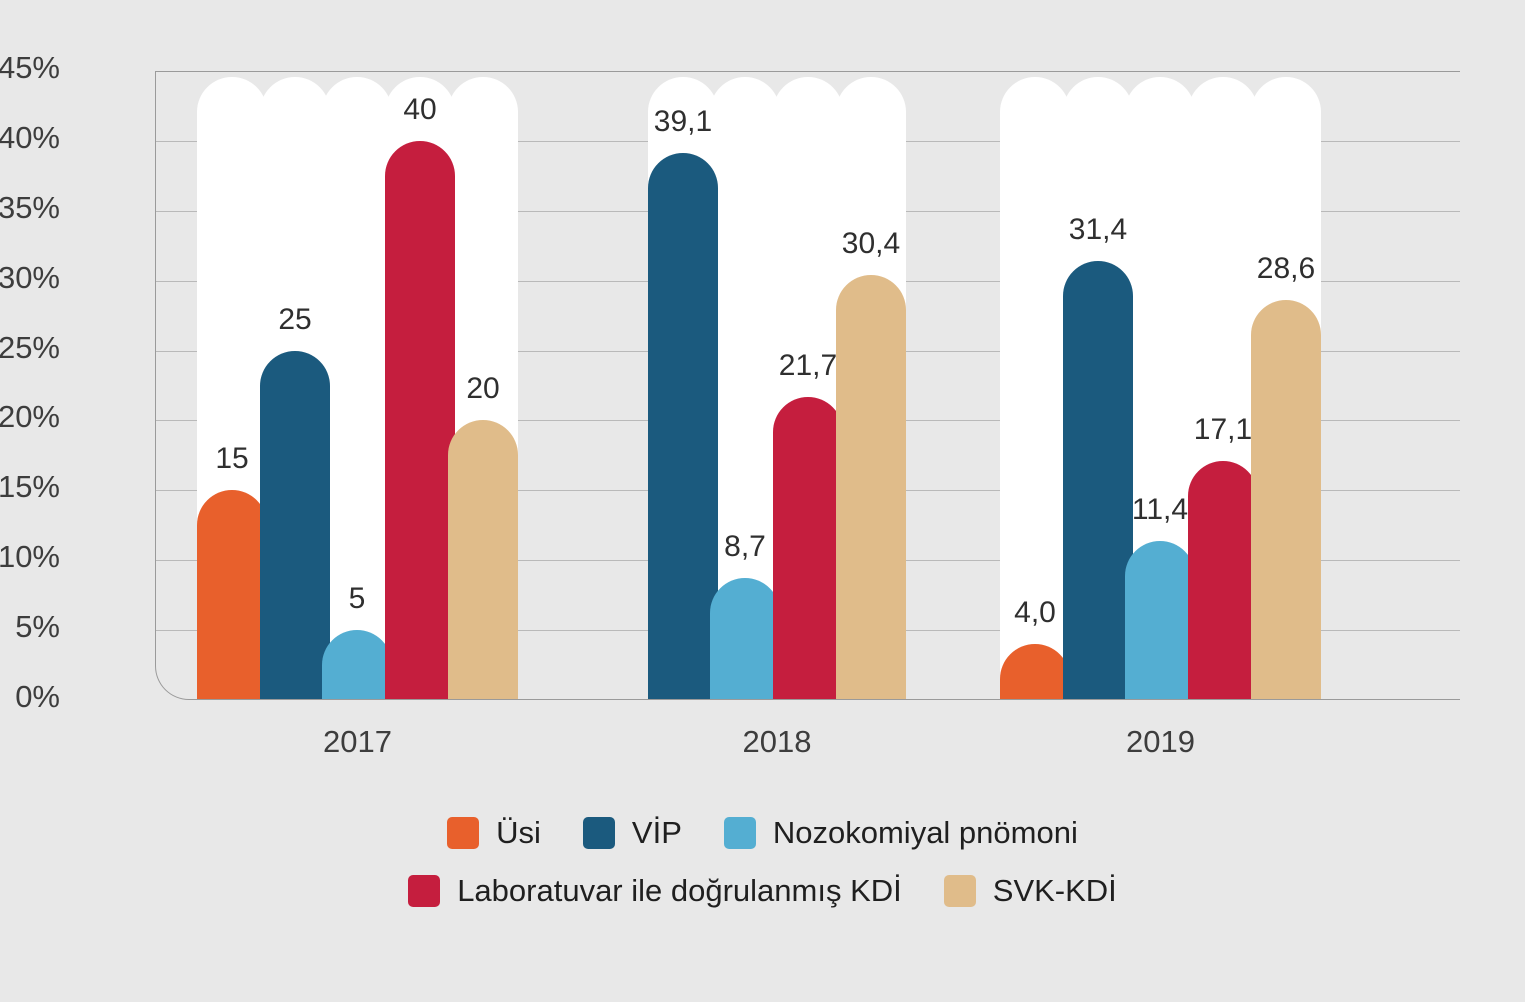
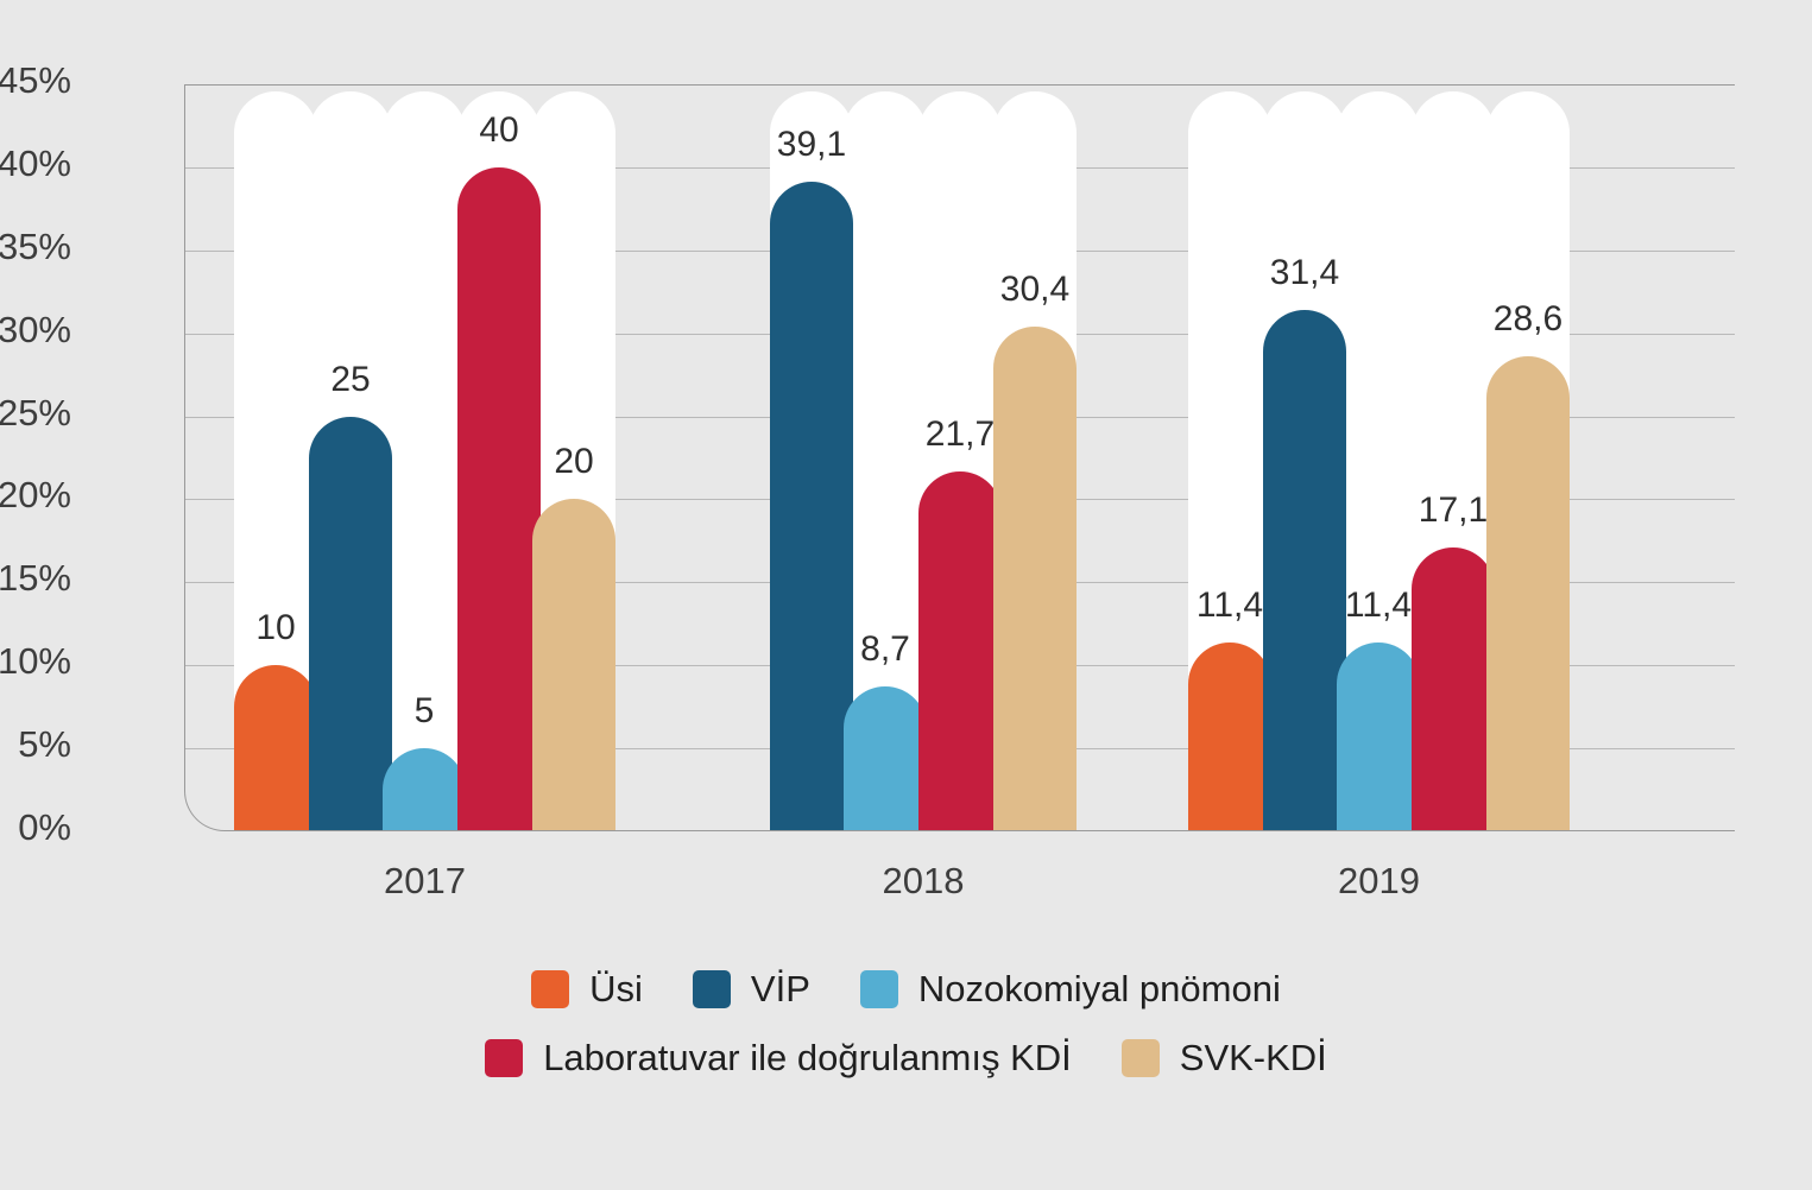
Üsi/2017: 15 -> 10
Üsi/2019: 4,0 -> 11,4
